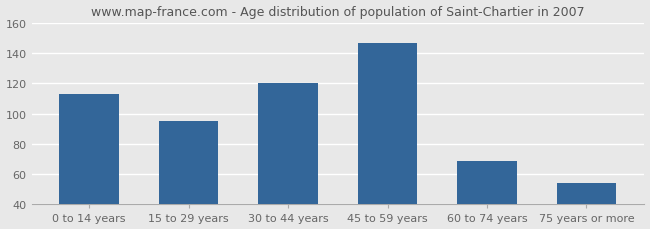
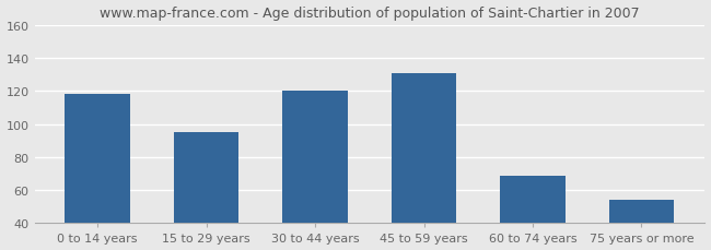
0 to 14 years: 113 -> 118
45 to 59 years: 147 -> 131
